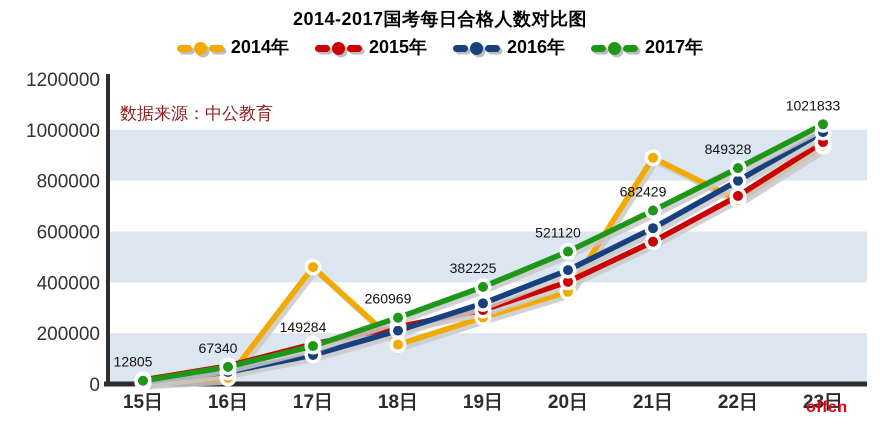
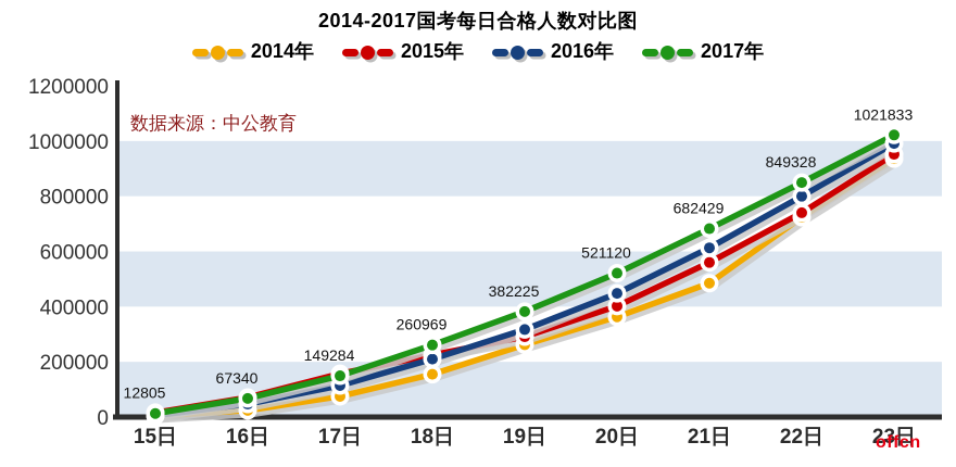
2014年/17日: 460000 -> 80000
2014年/21日: 890000 -> 480000
